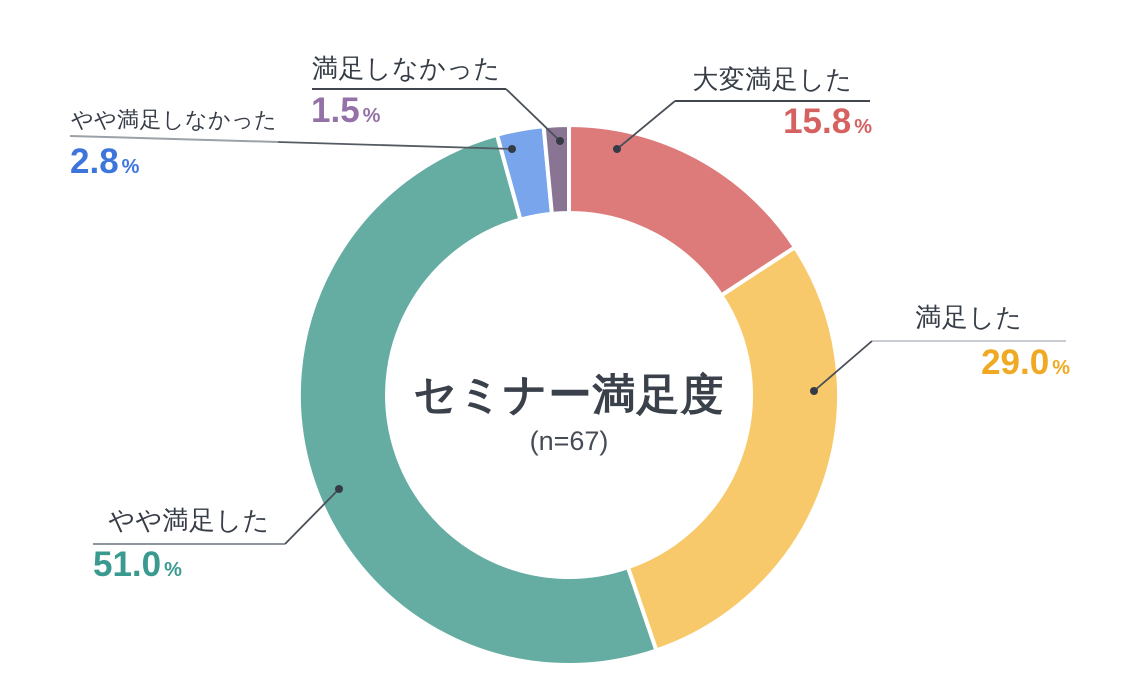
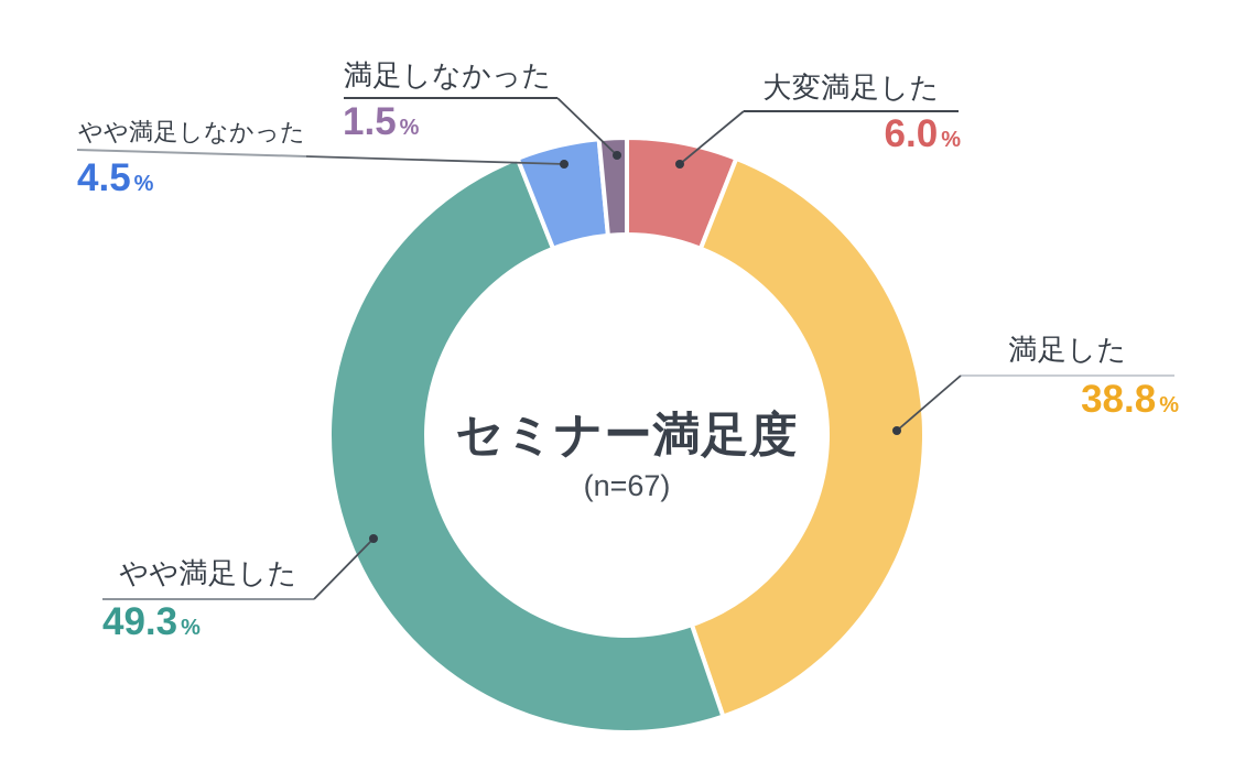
大変満足した: 15.8 -> 6.0
満足した: 29.0 -> 38.8
やや満足した: 51.0 -> 49.3
やや満足しなかった: 2.8 -> 4.5
